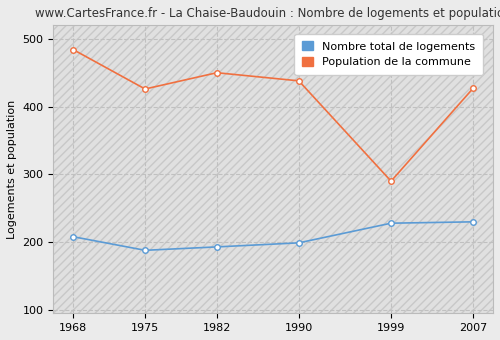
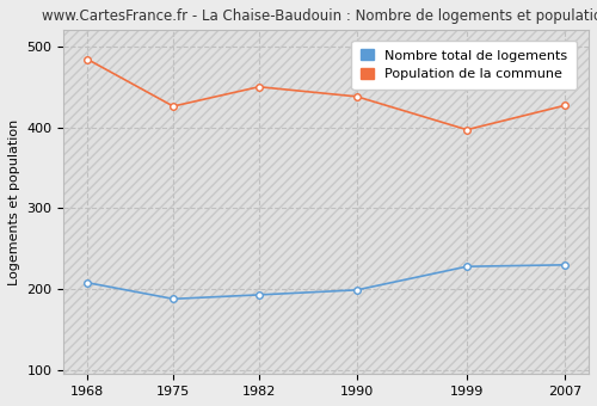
Population de la commune/1999: 290 -> 397
